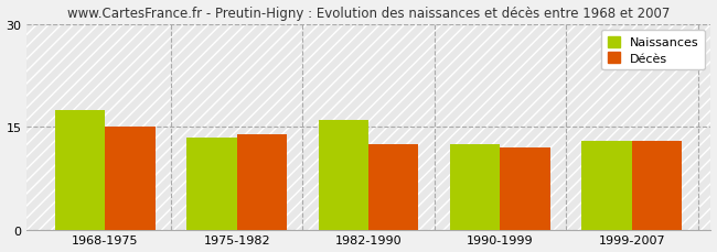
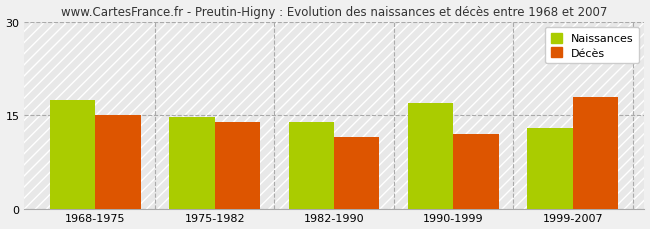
Naissances/1975-1982: 13.5 -> 14.8
Naissances/1982-1990: 16.0 -> 14.0
Décès/1982-1990: 12.5 -> 11.6
Naissances/1990-1999: 12.5 -> 17.0
Décès/1999-2007: 13.0 -> 18.0
